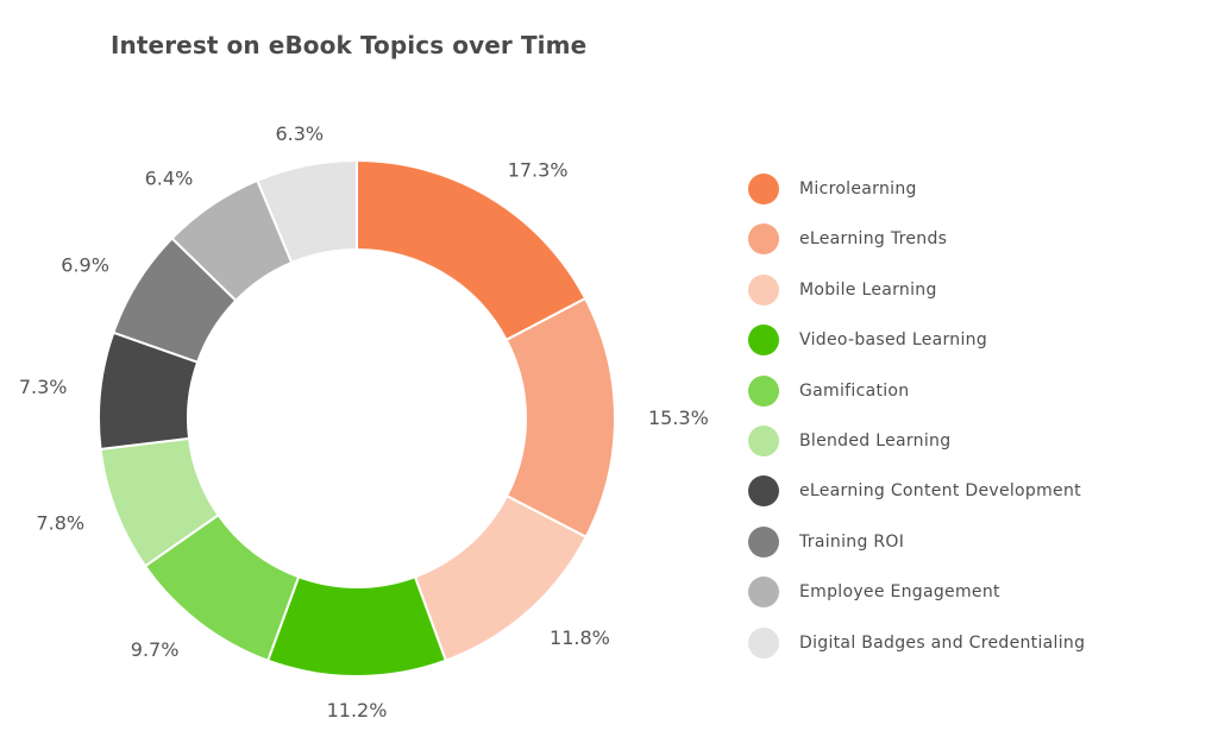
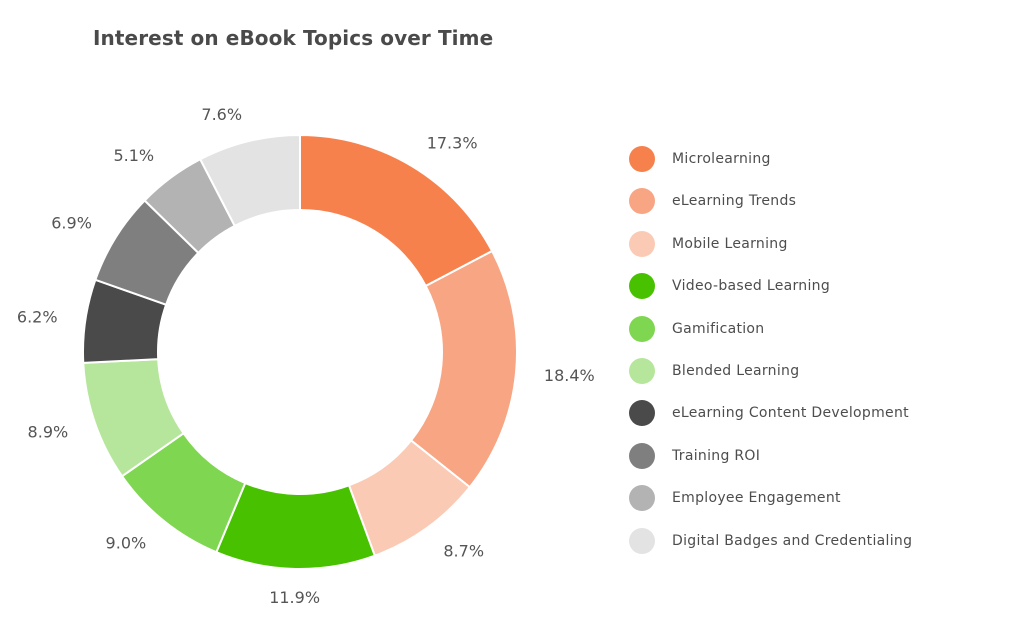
eLearning Trends: 15.3% -> 18.4%
Mobile Learning: 11.8% -> 8.7%
Video-based Learning: 11.2% -> 11.9%
Gamification: 9.7% -> 9.0%
Blended Learning: 7.8% -> 8.9%
eLearning Content Development: 7.3% -> 6.2%
Employee Engagement: 6.4% -> 5.1%
Digital Badges and Credentialing: 6.3% -> 7.6%
